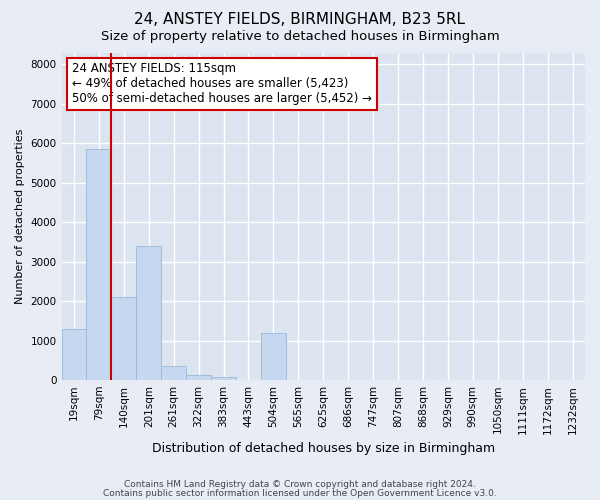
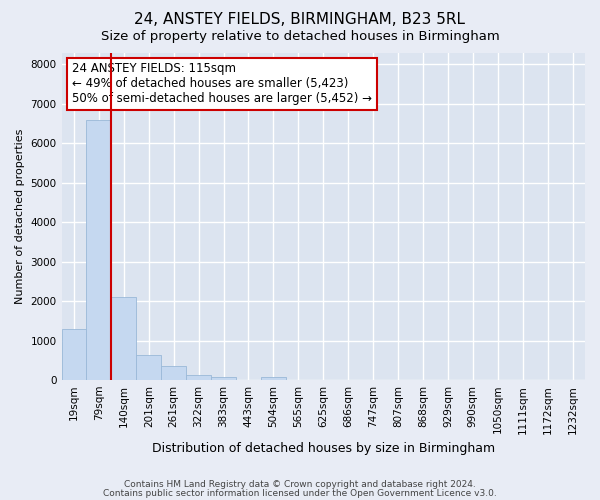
79sqm: 5850 -> 6600
201sqm: 3400 -> 640
504sqm: 1200 -> 80
